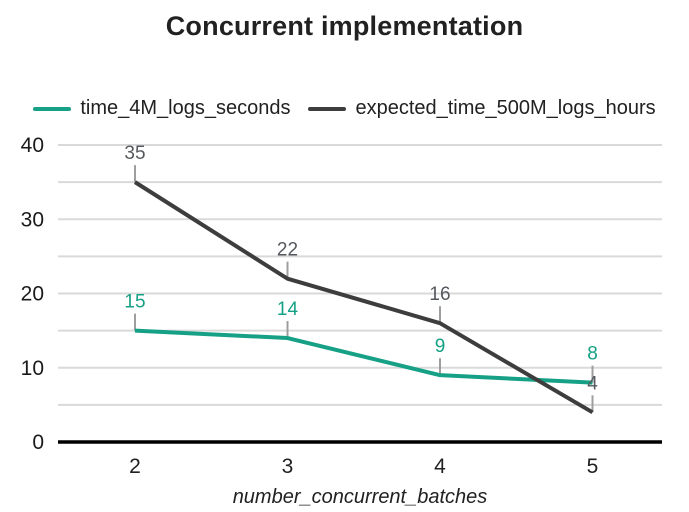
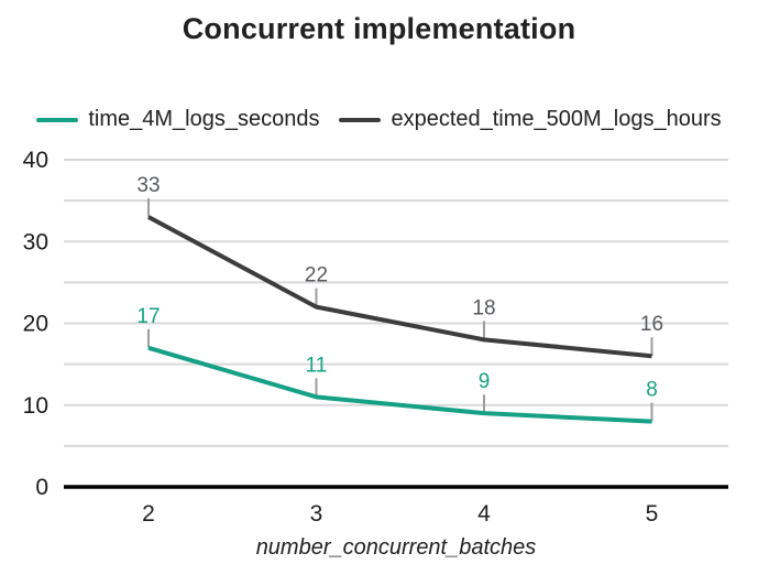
time_4M_logs_seconds/2: 15 -> 17
expected_time_500M_logs_hours/2: 35 -> 33
time_4M_logs_seconds/3: 14 -> 11
expected_time_500M_logs_hours/4: 16 -> 18
expected_time_500M_logs_hours/5: 4 -> 16
